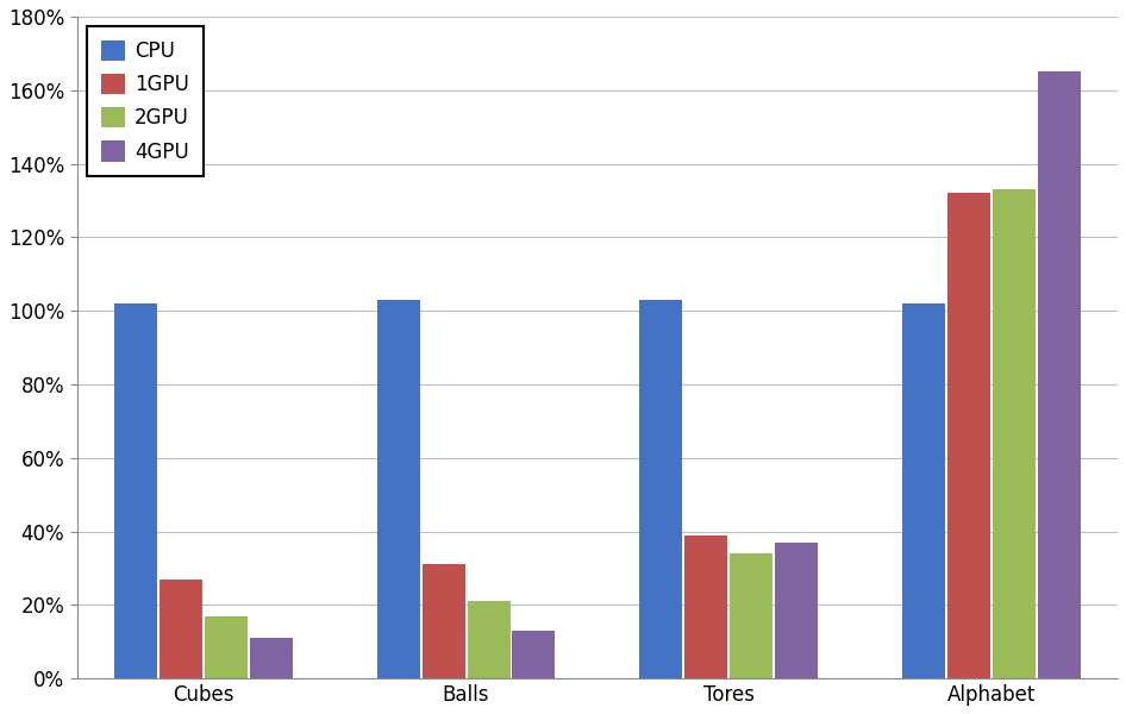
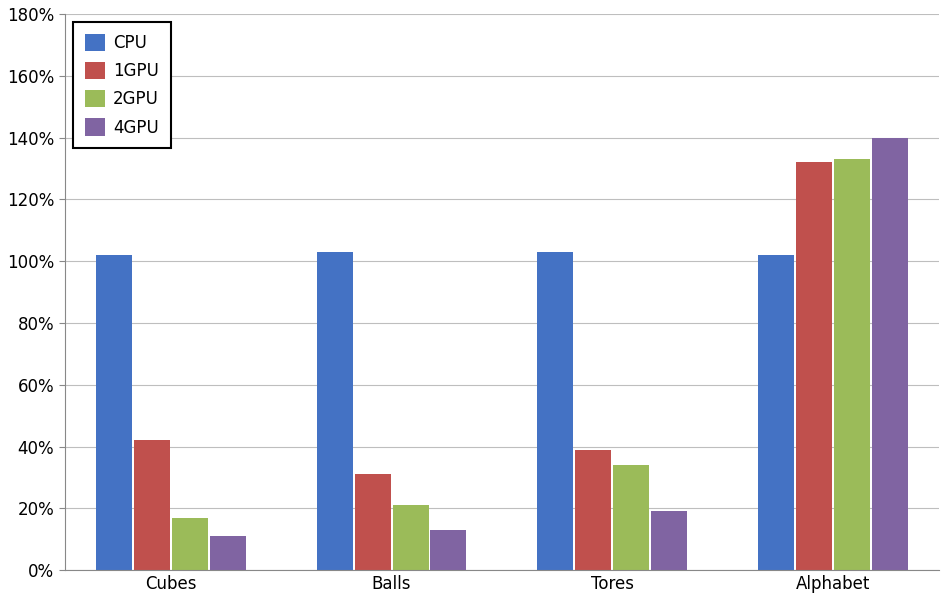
1GPU/Cubes: 27% -> 42%
4GPU/Tores: 37% -> 19%
4GPU/Alphabet: 165% -> 140%
